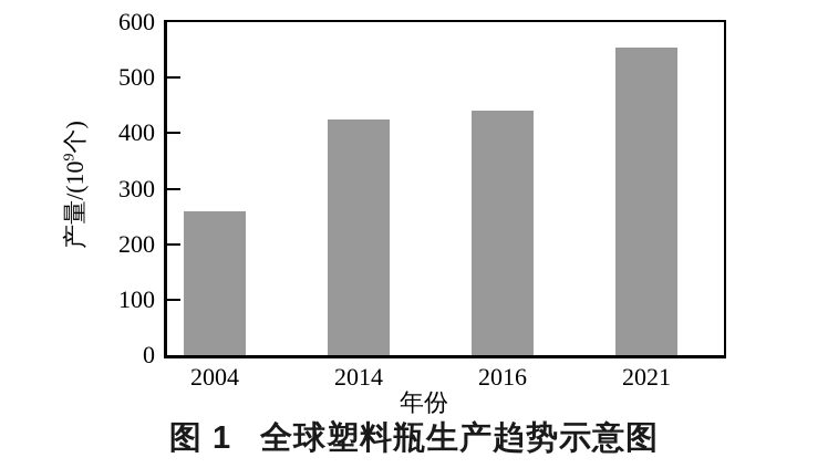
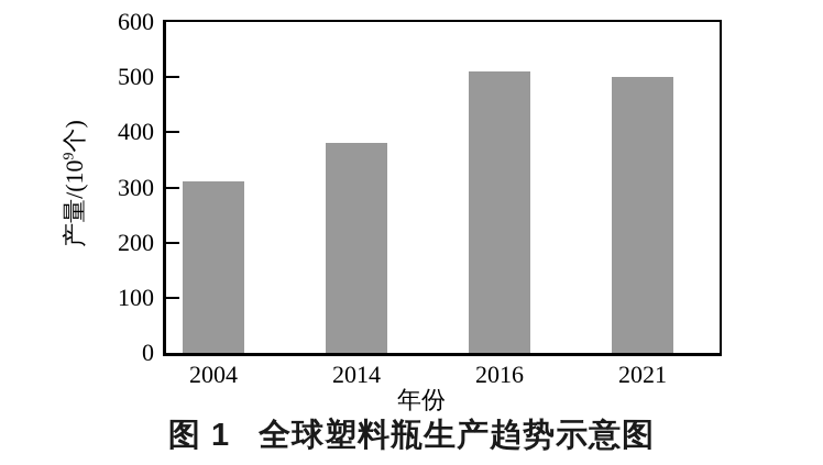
2004: 260 -> 310
2014: 420 -> 380
2016: 440 -> 510
2021: 560 -> 500
